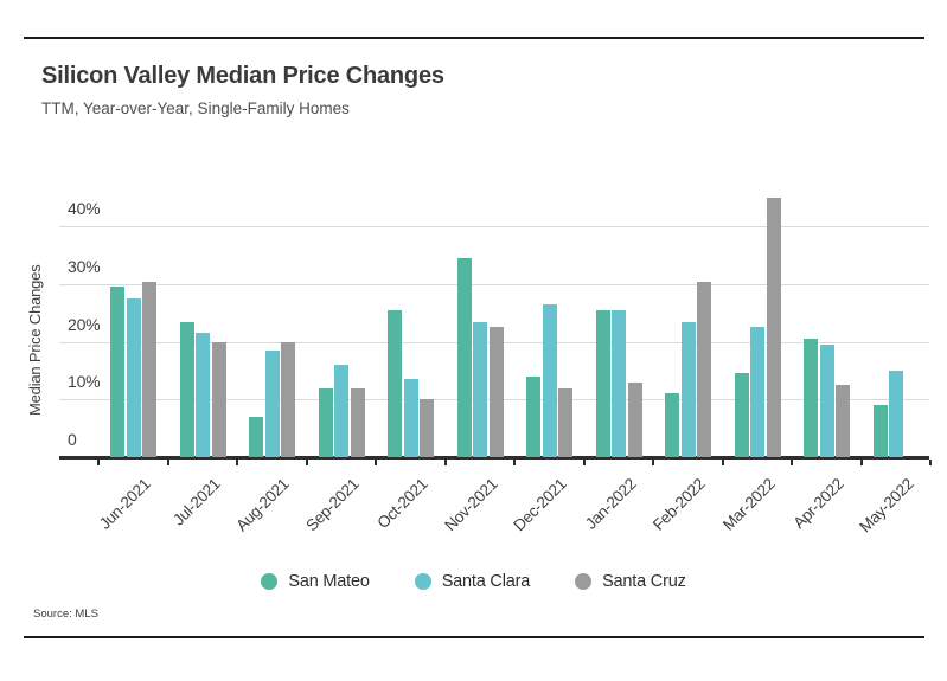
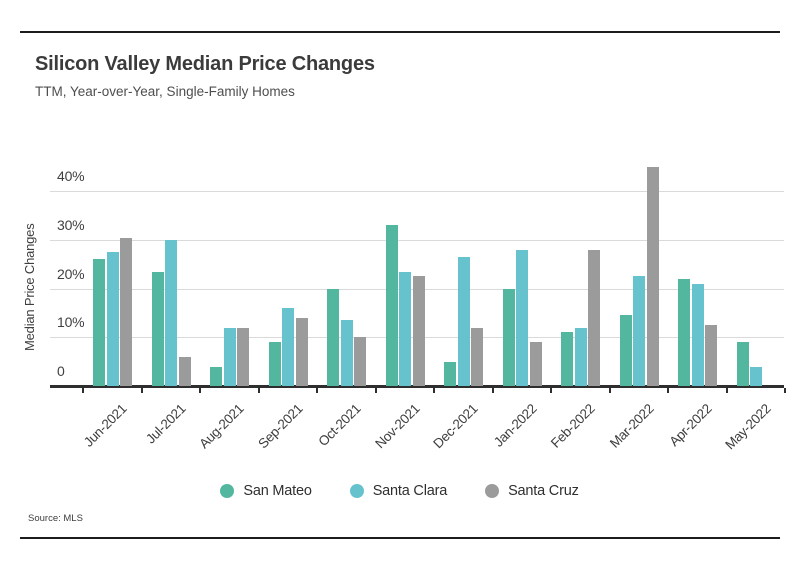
San Mateo/Jun-2021: 30% -> 26%
Santa Clara/Jul-2021: 22% -> 30%
Santa Cruz/Jul-2021: 20% -> 6%
San Mateo/Aug-2021: 7% -> 4%
Santa Clara/Aug-2021: 18% -> 12%
Santa Cruz/Aug-2021: 20% -> 12%
San Mateo/Sep-2021: 12% -> 9%
Santa Cruz/Sep-2021: 12% -> 14%
San Mateo/Oct-2021: 26% -> 20%
San Mateo/Nov-2021: 34% -> 33%
San Mateo/Dec-2021: 14% -> 5%
San Mateo/Jan-2022: 26% -> 20%
Santa Clara/Jan-2022: 26% -> 28%
Santa Cruz/Jan-2022: 13% -> 9%
Santa Clara/Feb-2022: 24% -> 12%
Santa Cruz/Feb-2022: 30% -> 28%
San Mateo/Apr-2022: 20% -> 22%
Santa Clara/Apr-2022: 20% -> 21%
Santa Clara/May-2022: 15% -> 4%
